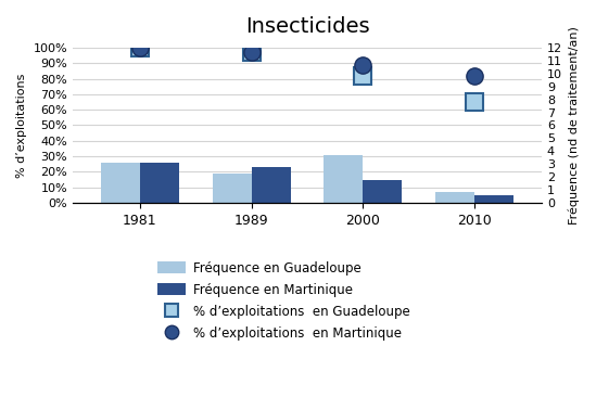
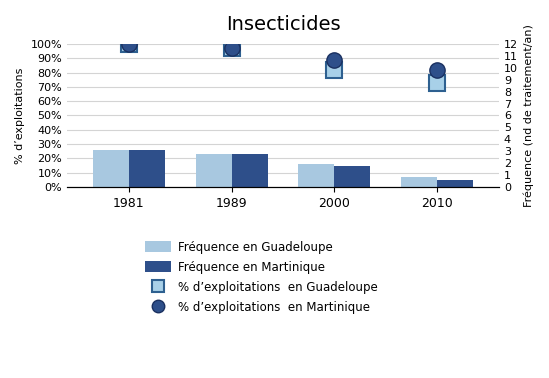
Fréquence en Guadeloupe/1989: 19% -> 23%
Fréquence en Guadeloupe/2000: 31% -> 16%
% d’exploitations en Guadeloupe/2010: 65% -> 73%
